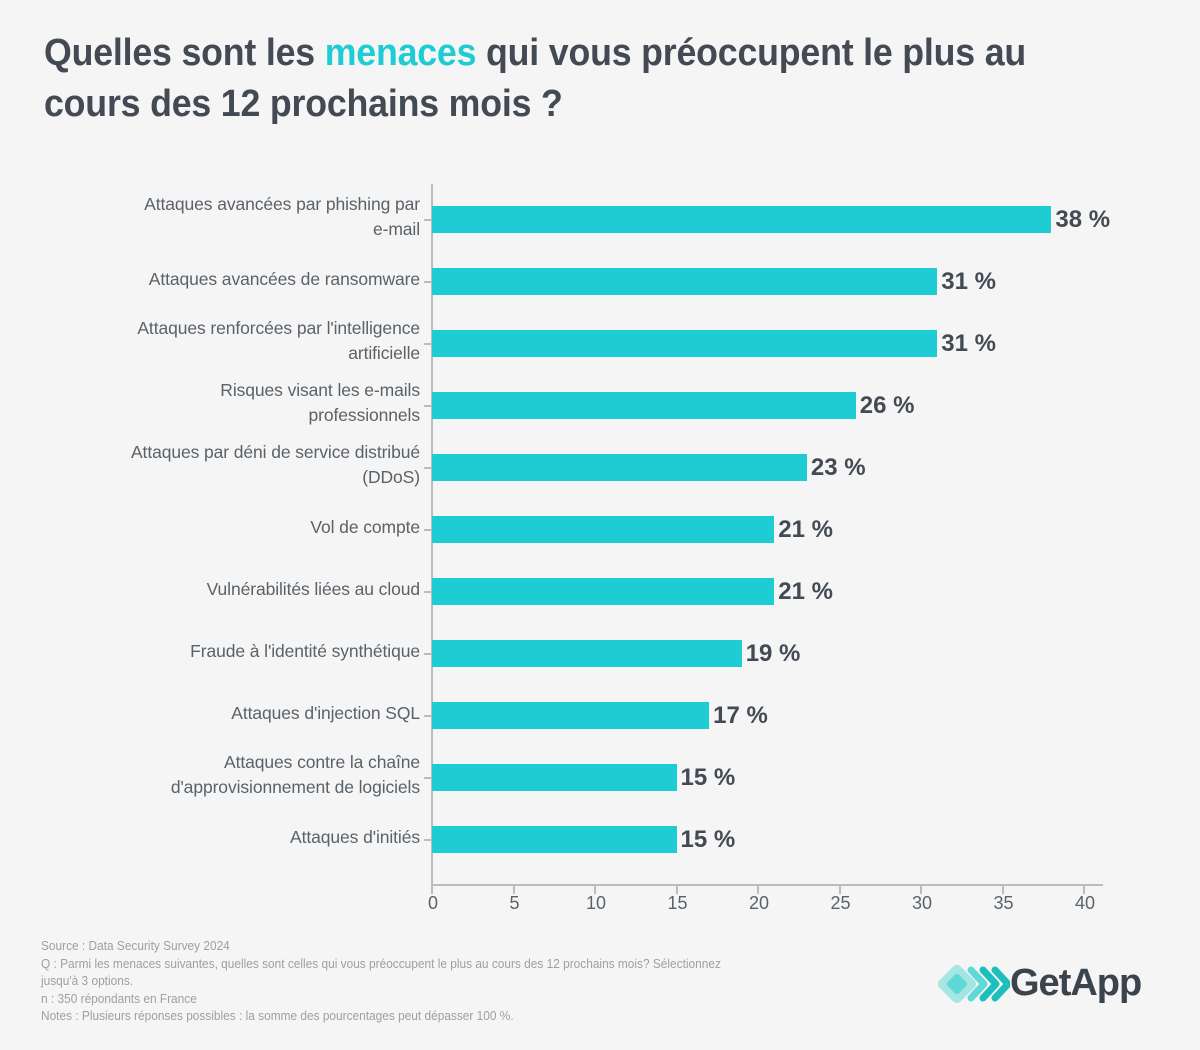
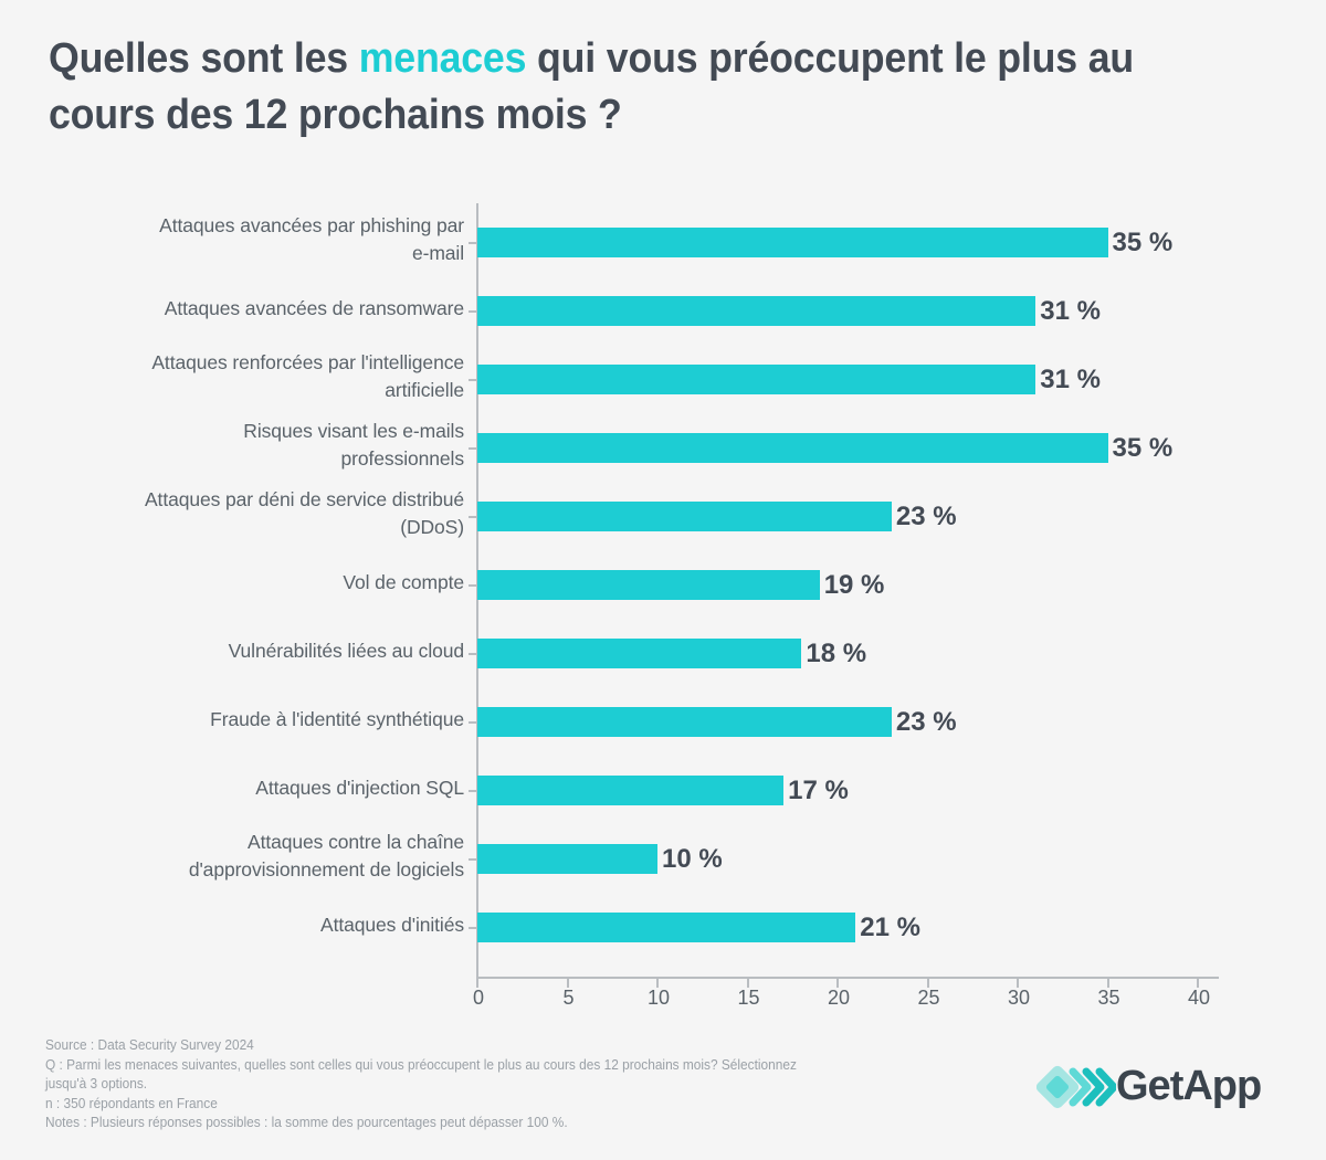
Attaques avancées par phishing par e-mail: 38 -> 35
Risques visant les e-mails professionnels: 26 -> 35
Vol de compte: 21 -> 19
Vulnérabilités liées au cloud: 21 -> 18
Fraude à l'identité synthétique: 19 -> 23
Attaques contre la chaîne d'approvisionnement de logiciels: 15 -> 10
Attaques d'initiés: 15 -> 21
